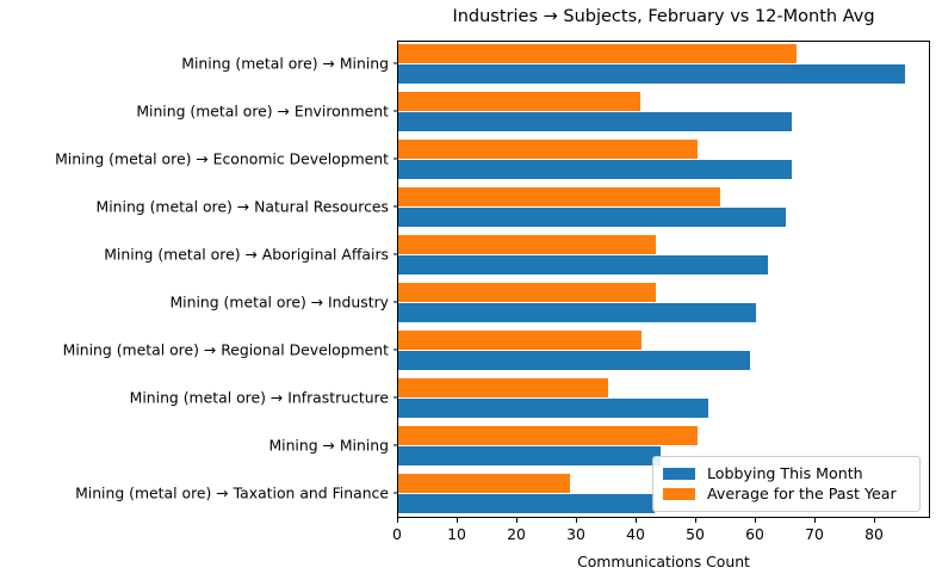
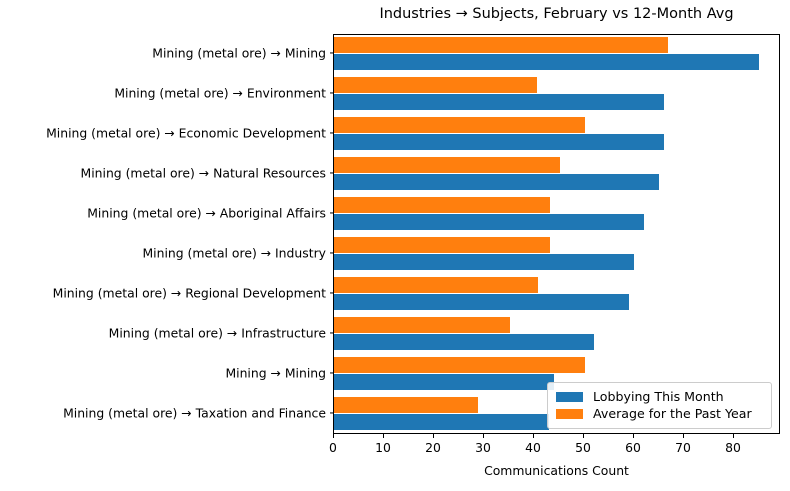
Average for the Past Year/Mining (metal ore) → Natural Resources: 54 -> 45
